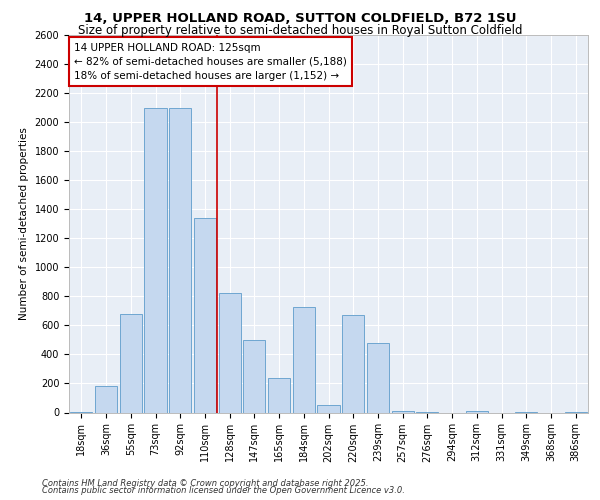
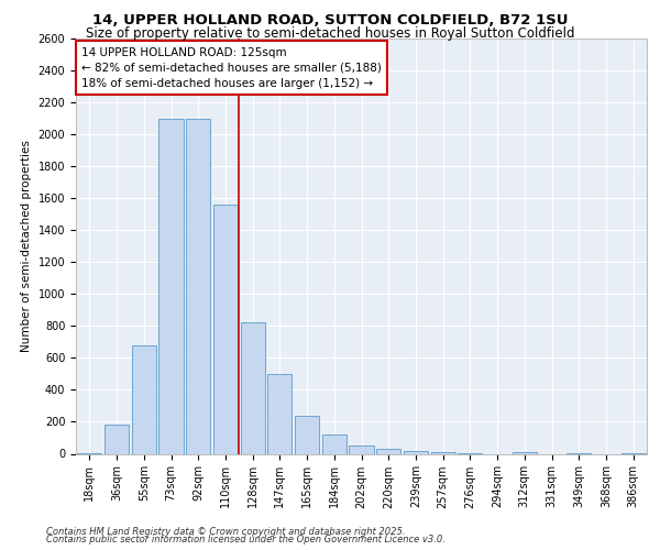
110sqm: 1340 -> 1560
184sqm: 730 -> 120
220sqm: 670 -> 30
239sqm: 480 -> 20
